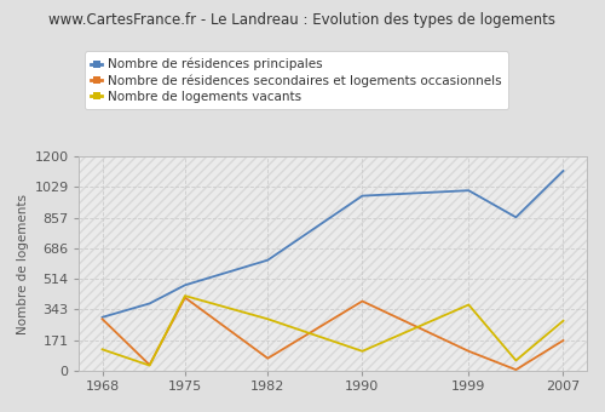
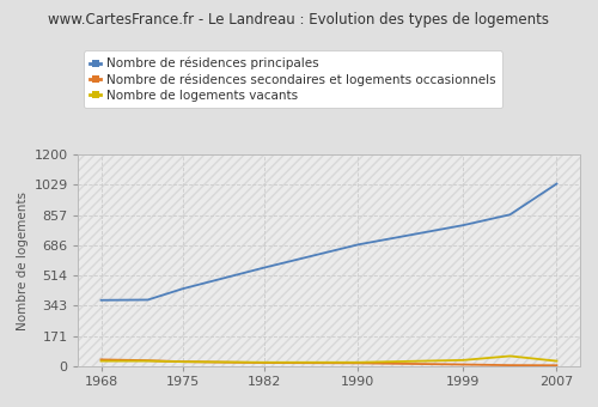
Nombre de résidences principales/1968: 300 -> 380
Nombre de résidences secondaires et logements occasionnels/1968: 290 -> 40
Nombre de logements vacants/1968: 120 -> 30
Nombre de résidences principales/1975: 480 -> 440
Nombre de résidences secondaires et logements occasionnels/1975: 410 -> 30
Nombre de logements vacants/1975: 420 -> 30
Nombre de résidences principales/1982: 620 -> 560
Nombre de résidences secondaires et logements occasionnels/1982: 70 -> 20
Nombre de logements vacants/1982: 290 -> 20
Nombre de résidences principales/1990: 980 -> 690
Nombre de résidences secondaires et logements occasionnels/1990: 390 -> 20
Nombre de logements vacants/1990: 110 -> 20
Nombre de résidences principales/1999: 1010 -> 800
Nombre de résidences secondaires et logements occasionnels/1999: 110 -> 10
Nombre de logements vacants/1999: 370 -> 40
Nombre de résidences principales/2007: 1120 -> 1040
Nombre de résidences secondaires et logements occasionnels/2007: 170 -> 0
Nombre de logements vacants/2007: 280 -> 30
